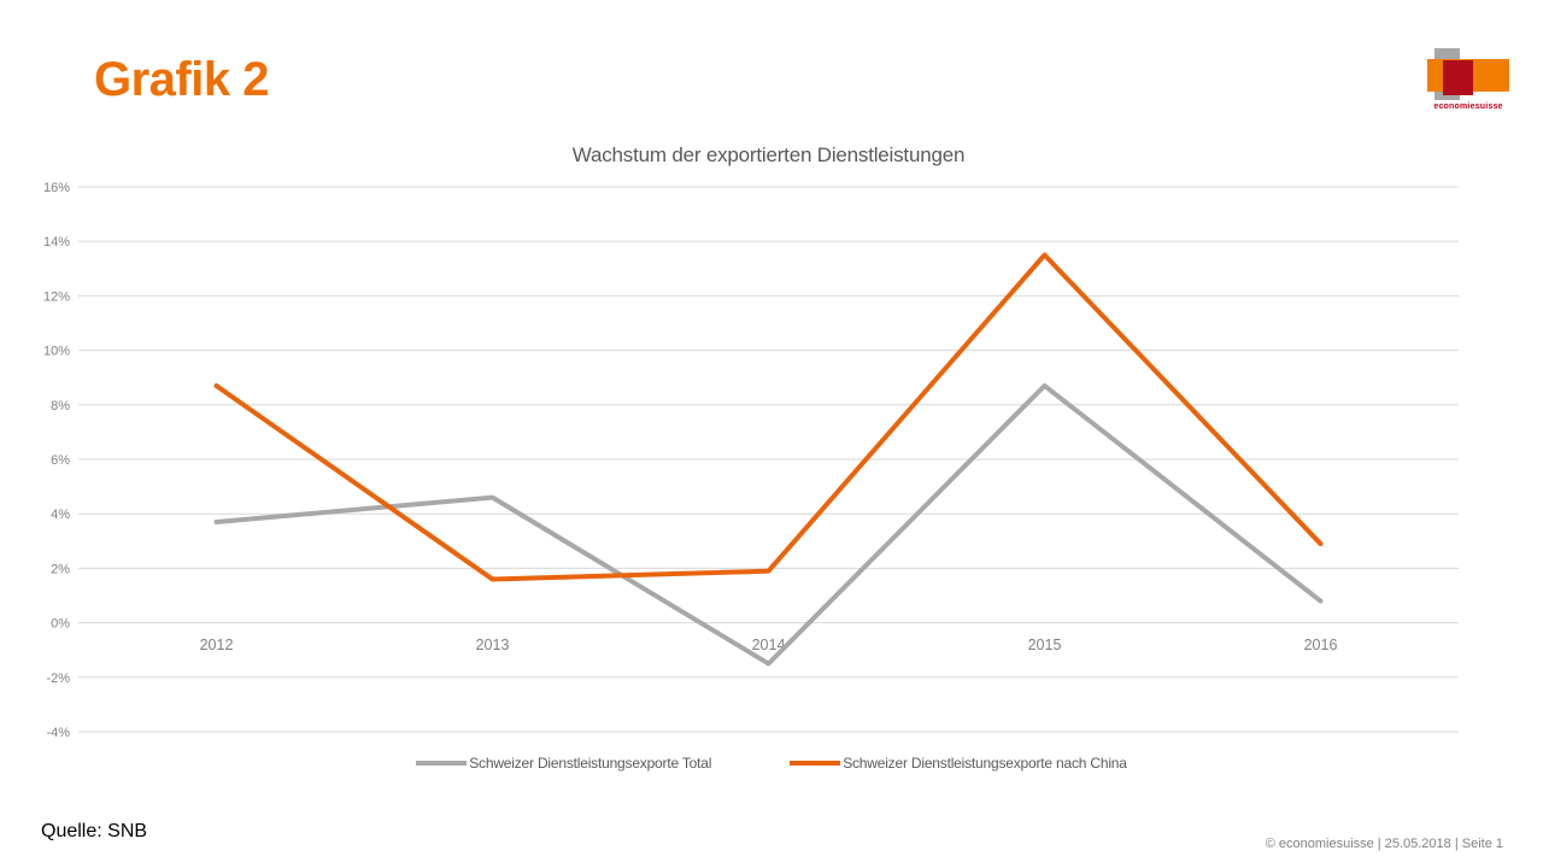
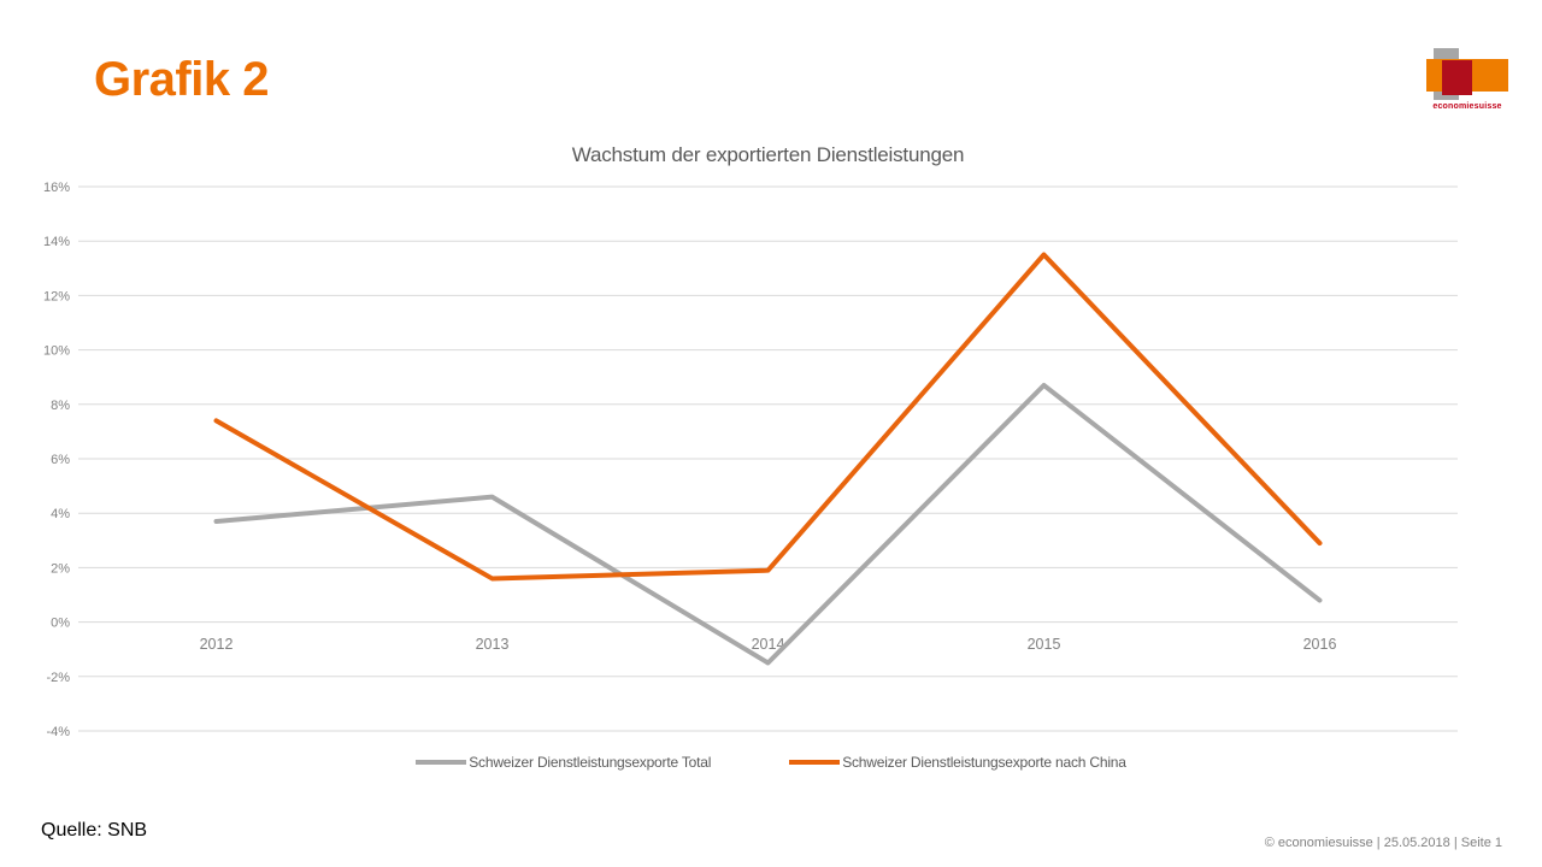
Schweizer Dienstleistungsexporte nach China/2012: 8.7% -> 7.4%
